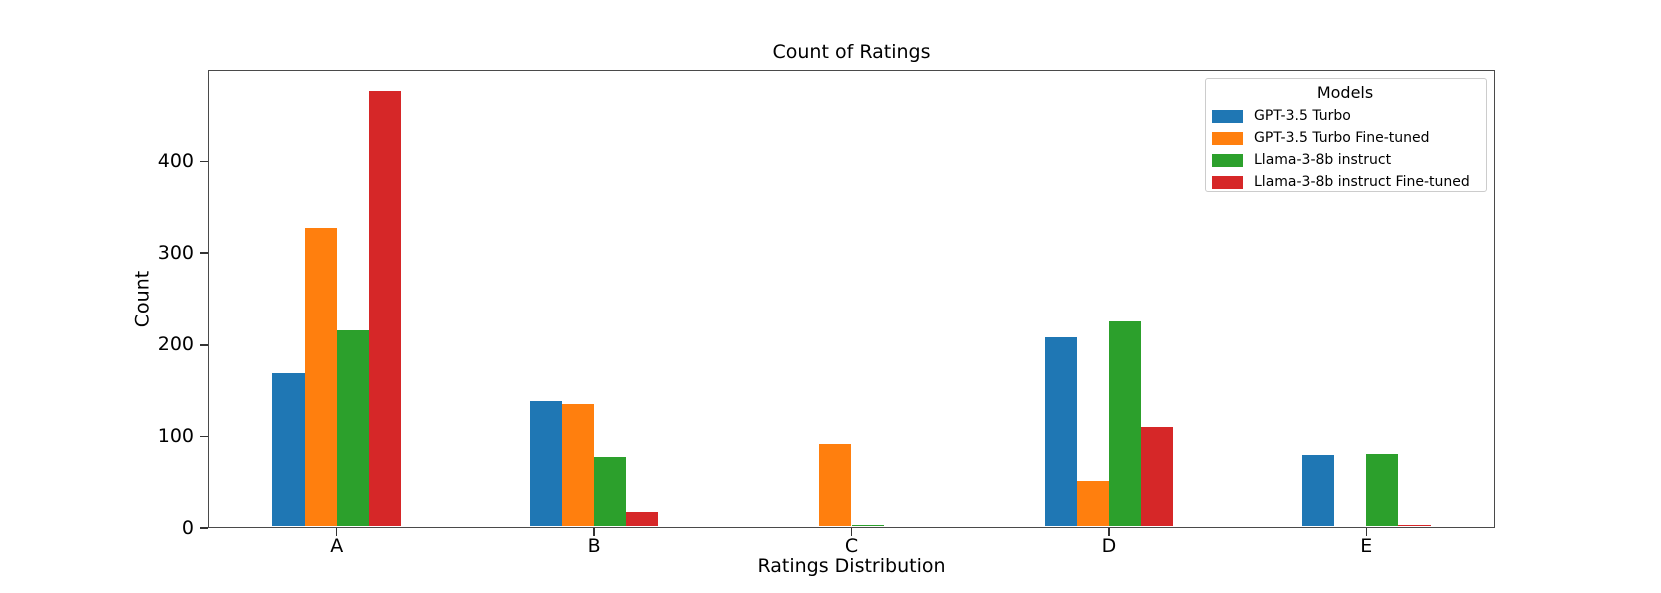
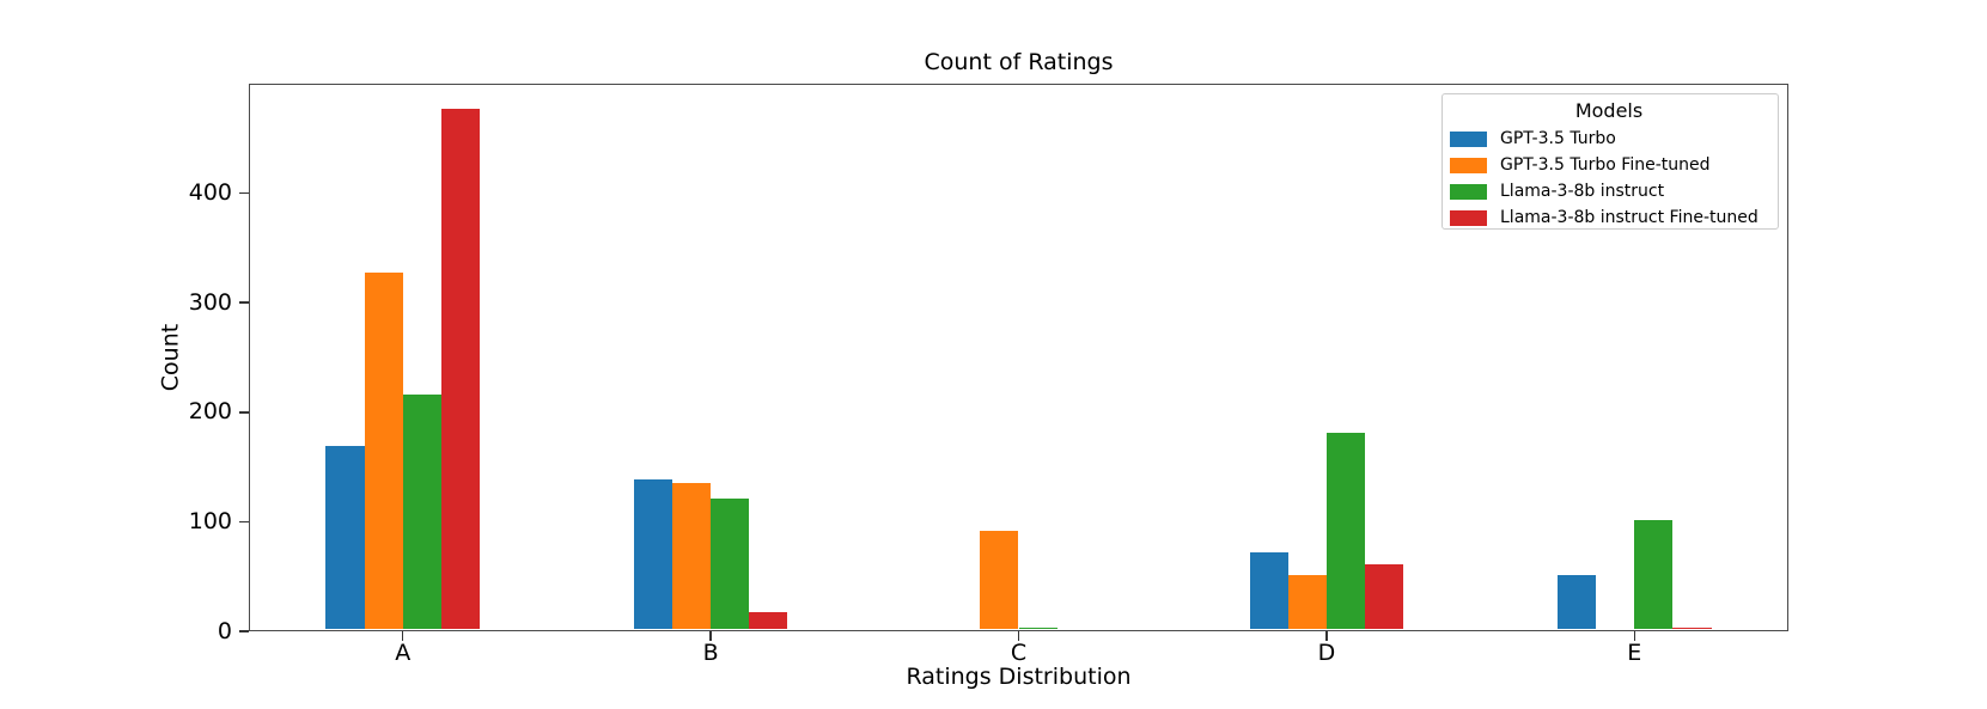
Llama-3-8b instruct/B: 80 -> 120
GPT-3.5 Turbo/D: 210 -> 70
Llama-3-8b instruct/D: 220 -> 180
Llama-3-8b instruct Fine-tuned/D: 110 -> 60
GPT-3.5 Turbo/E: 80 -> 50
Llama-3-8b instruct/E: 80 -> 100
